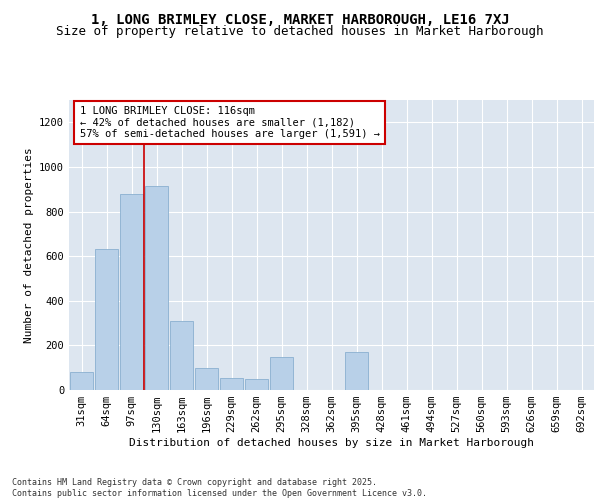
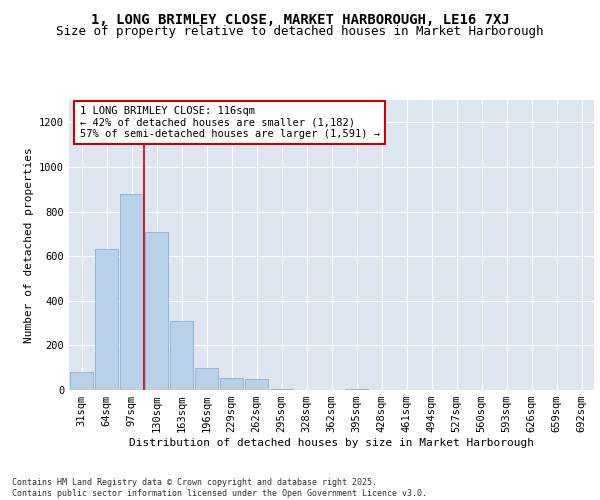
130sqm: 915 -> 710
295sqm: 150 -> 5
395sqm: 170 -> 5
